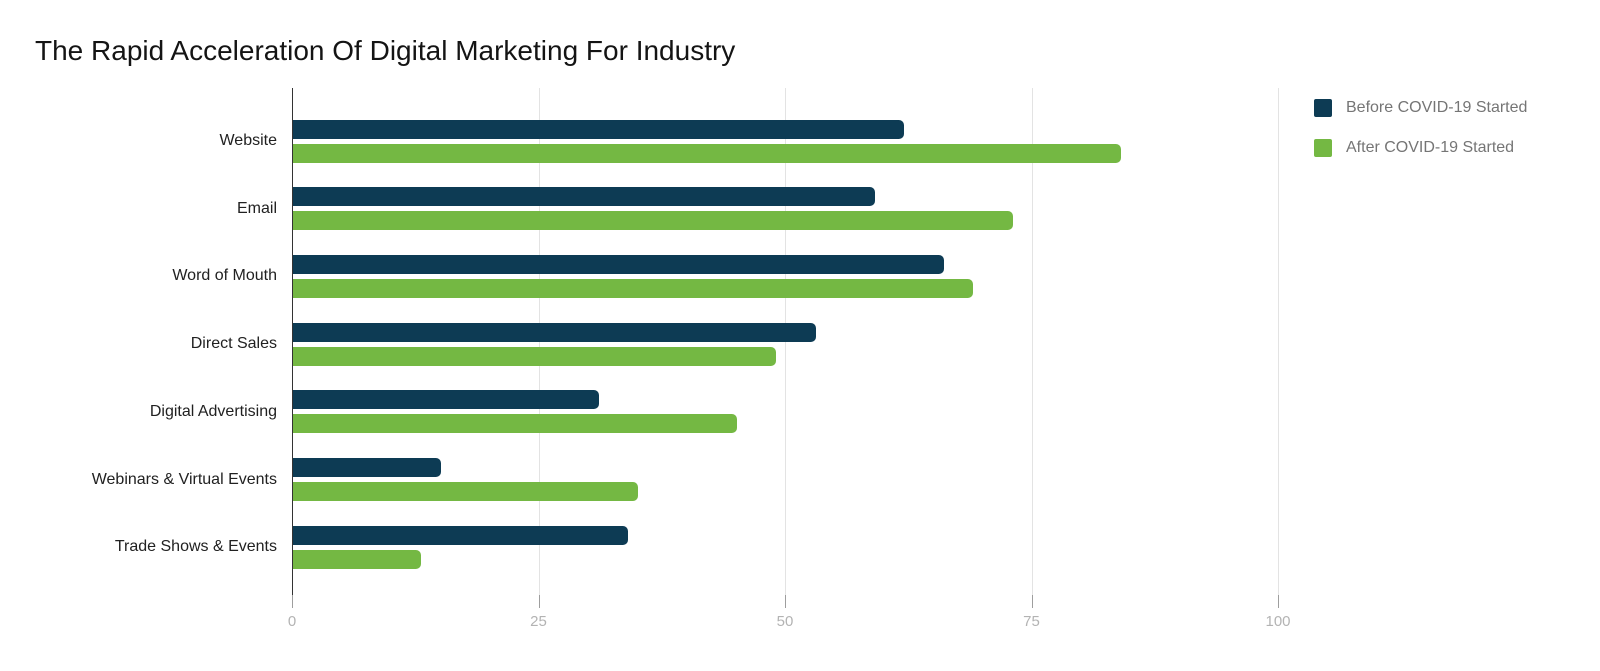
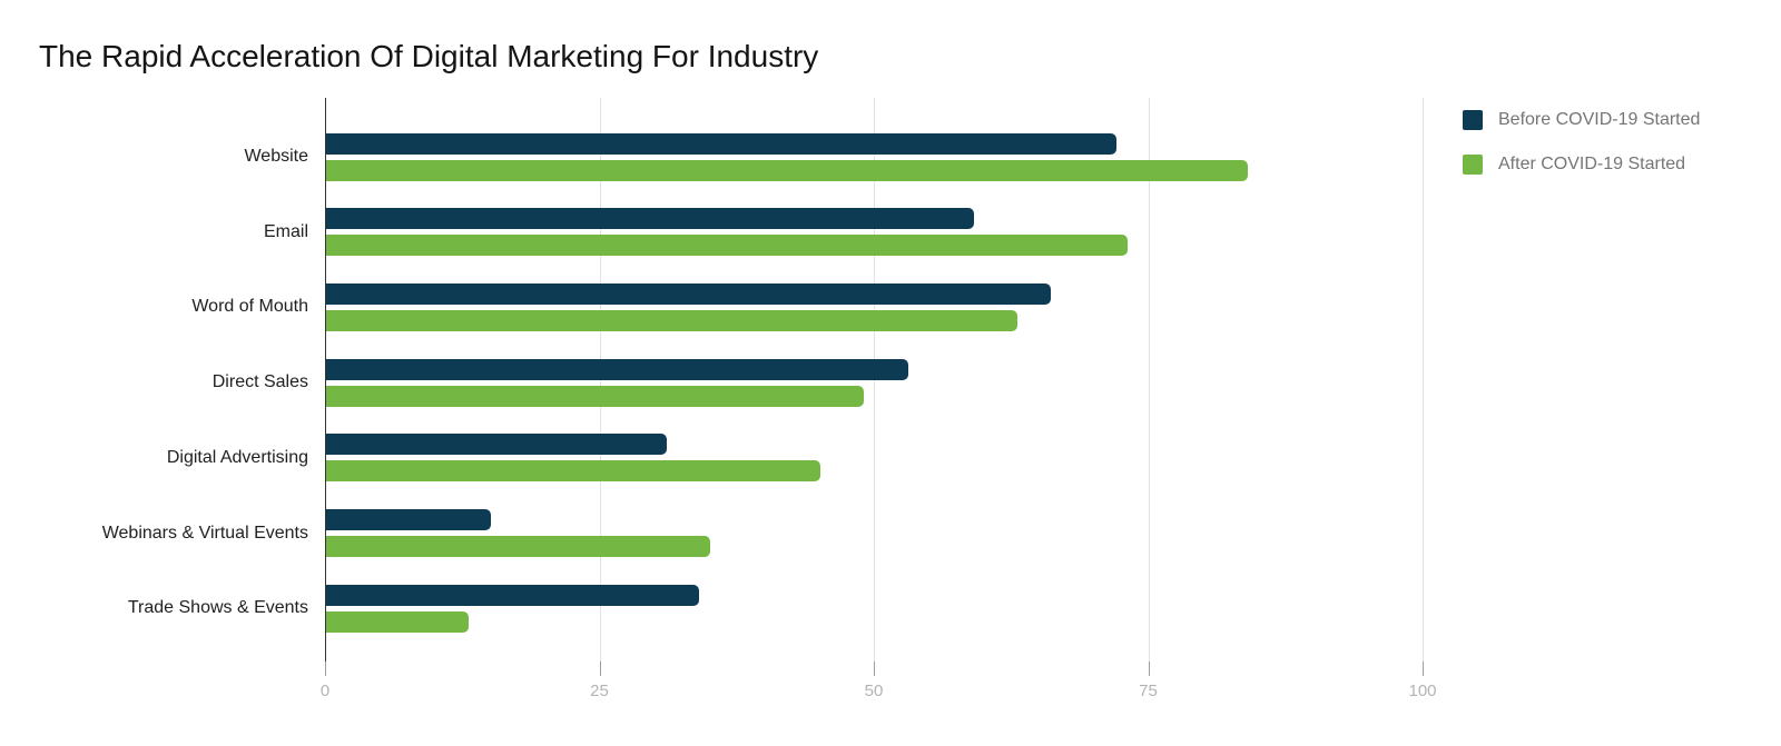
Before COVID-19 Started/Website: 62 -> 72
After COVID-19 Started/Word of Mouth: 69 -> 63
